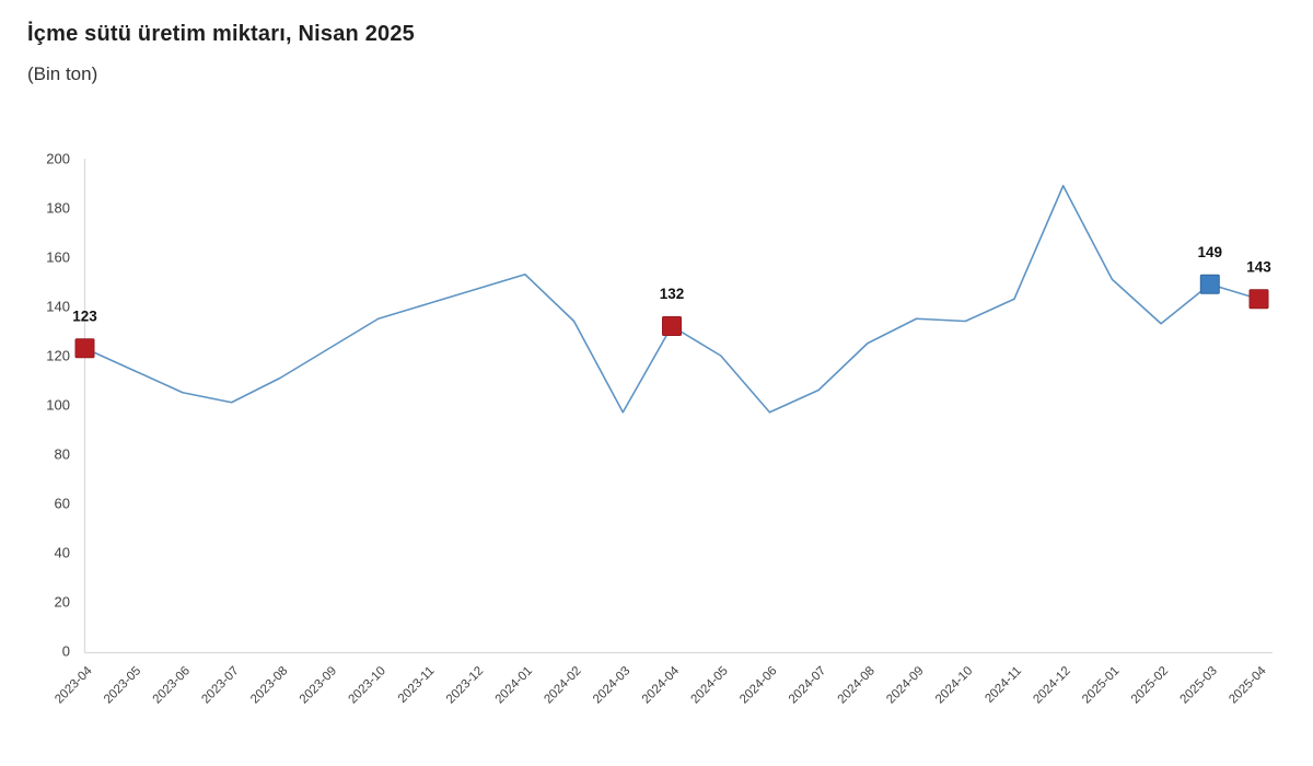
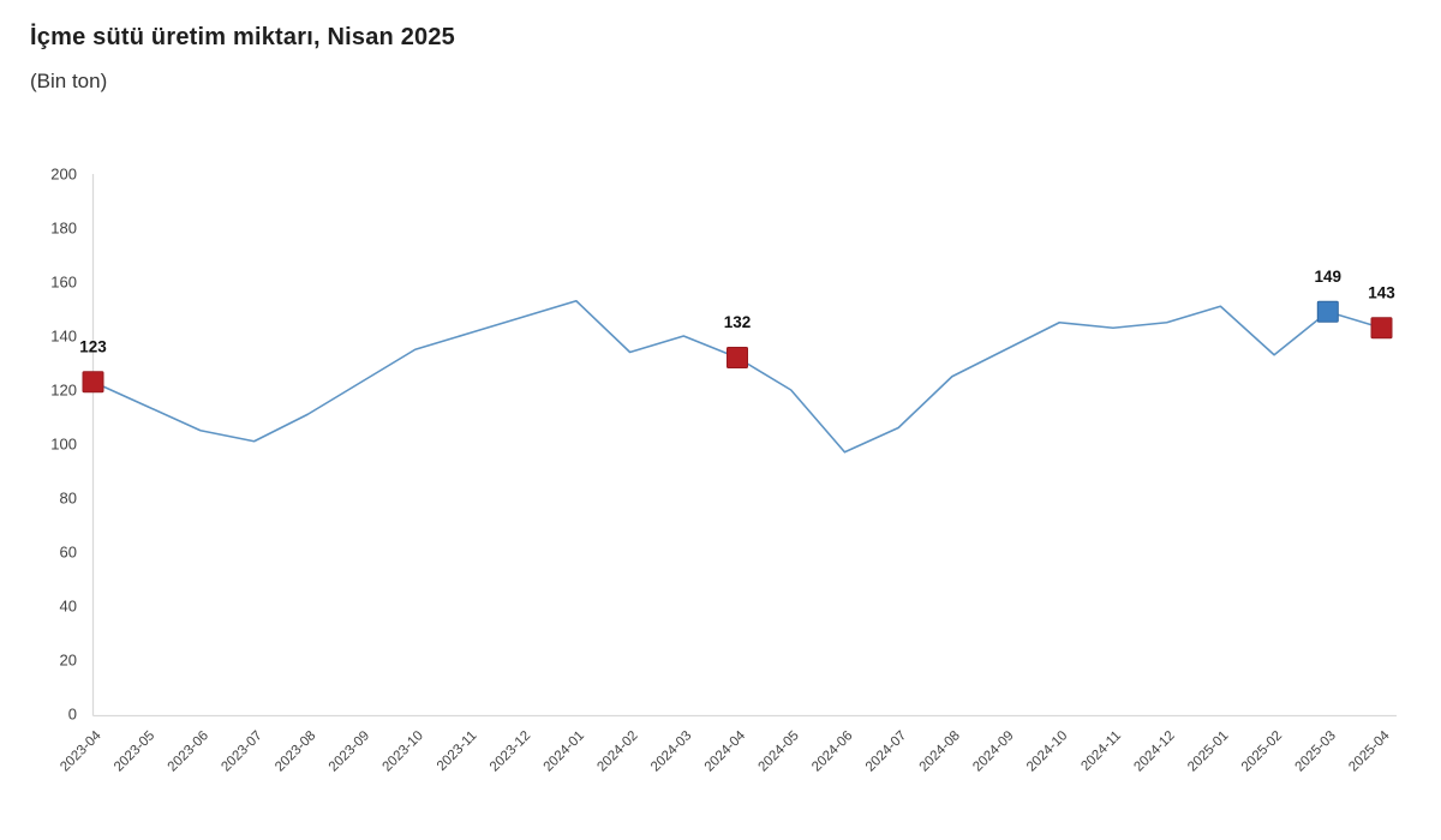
2024-03: 97 -> 140
2024-10: 134 -> 145
2024-12: 189 -> 145
